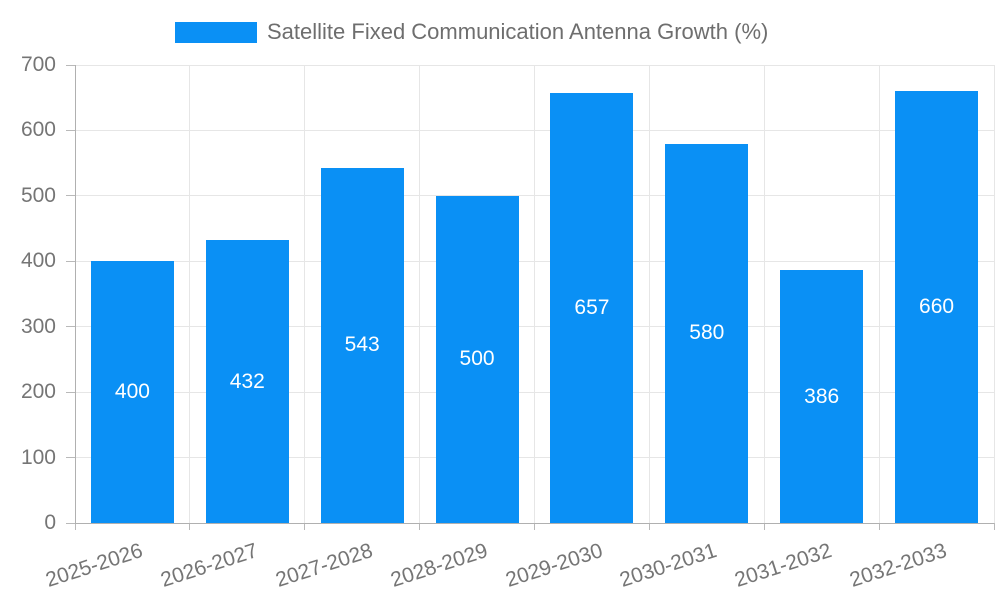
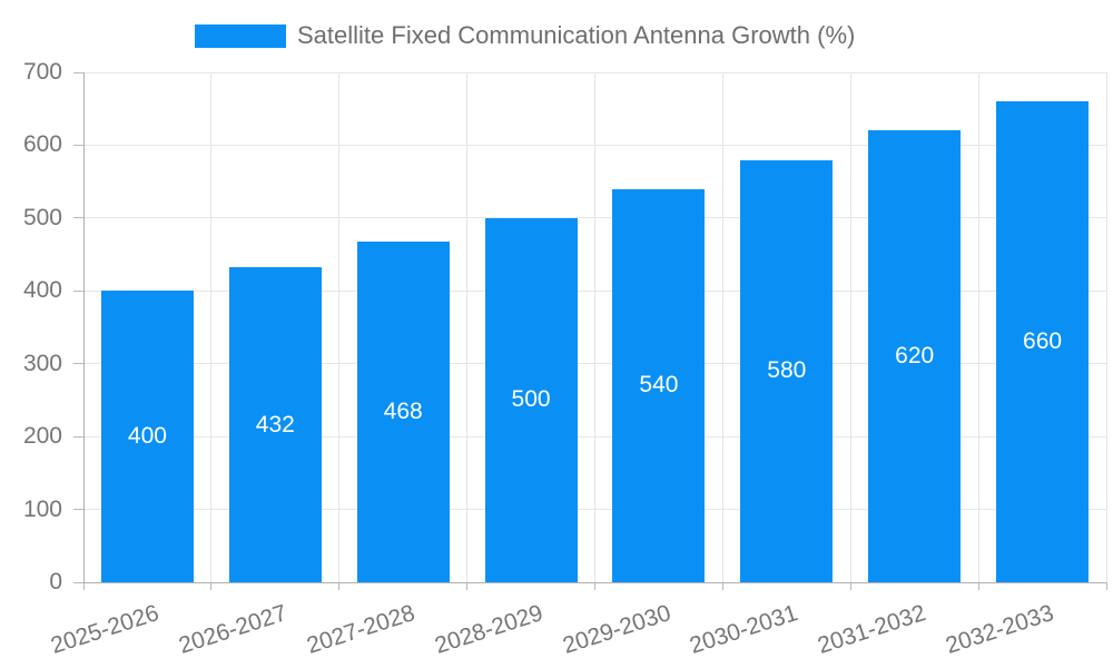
2027-2028: 543 -> 468
2029-2030: 657 -> 540
2031-2032: 386 -> 620
